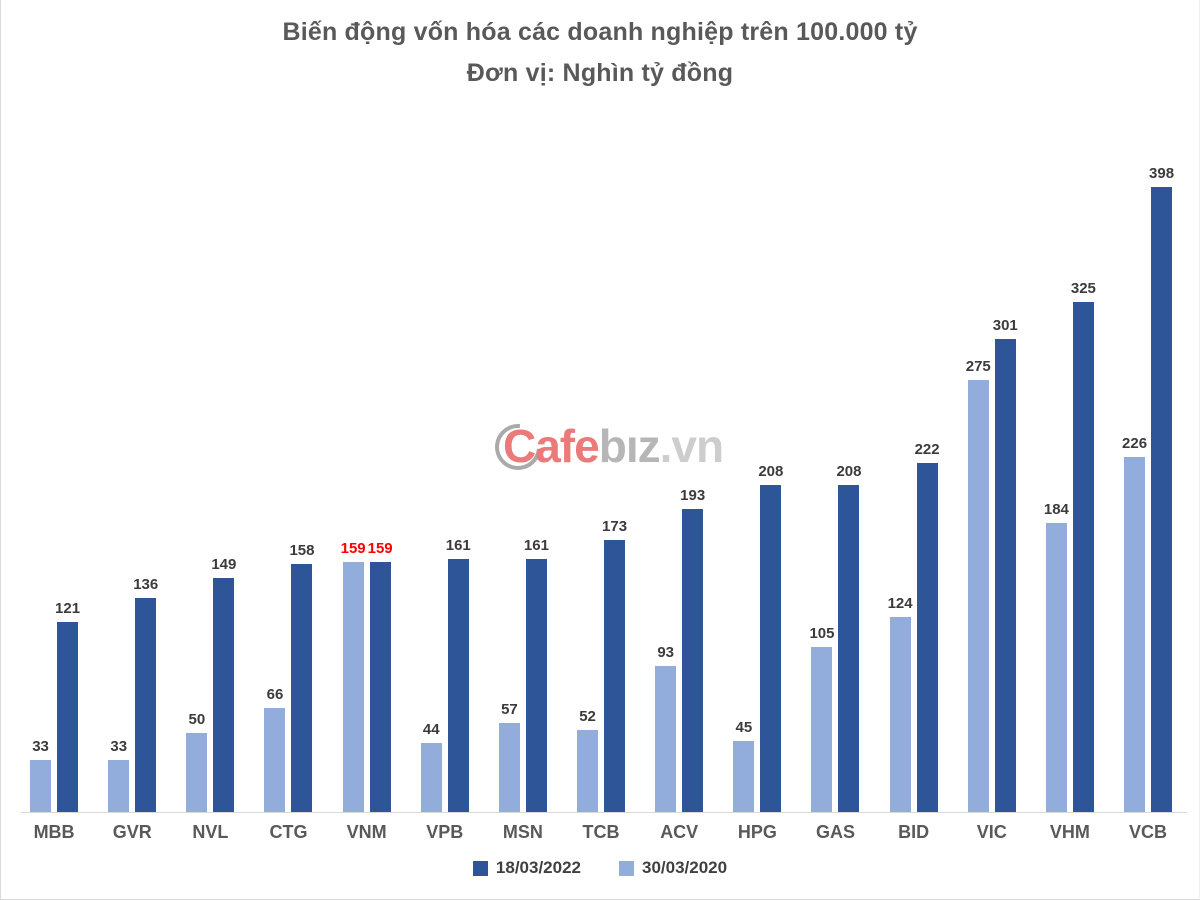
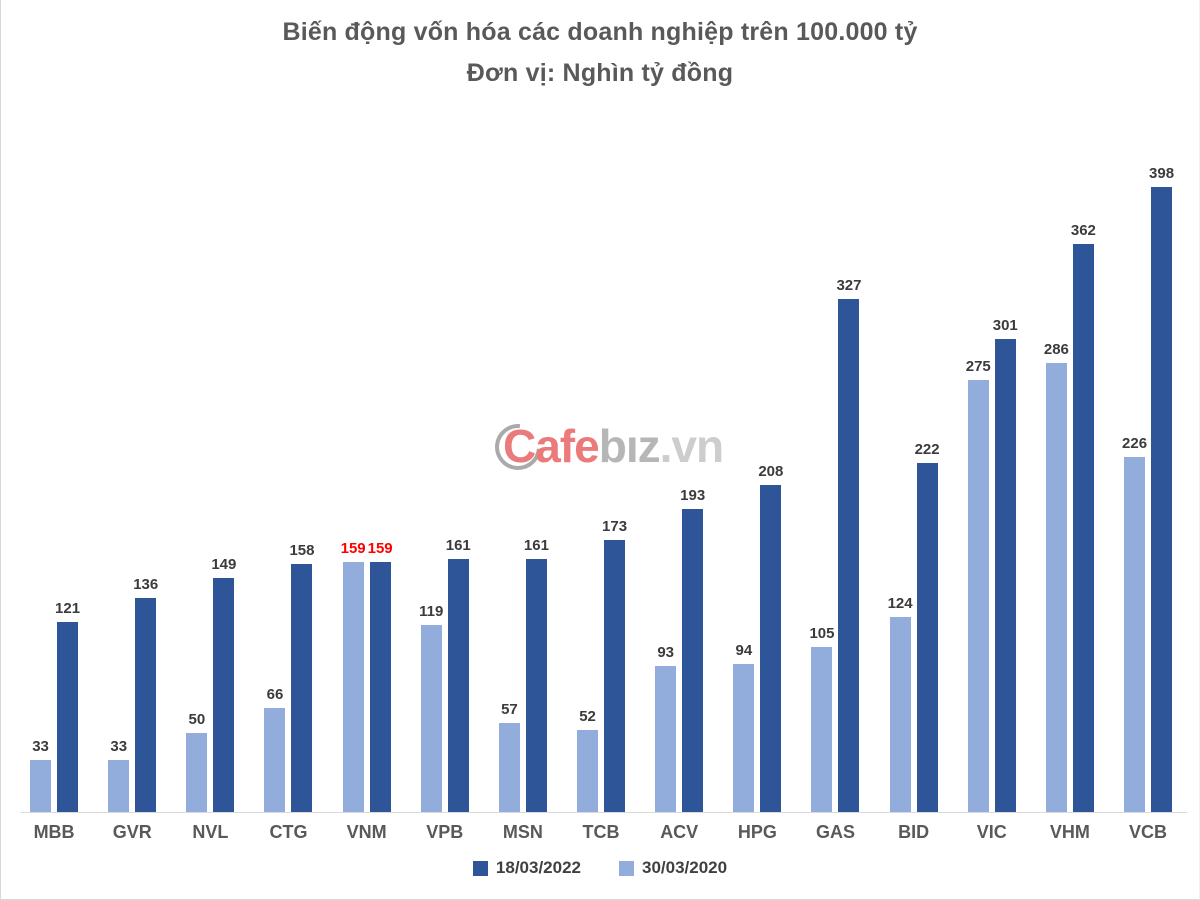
30/03/2020/VPB: 44 -> 119
30/03/2020/HPG: 45 -> 94
18/03/2022/GAS: 208 -> 327
30/03/2020/VHM: 184 -> 286
18/03/2022/VHM: 325 -> 362
